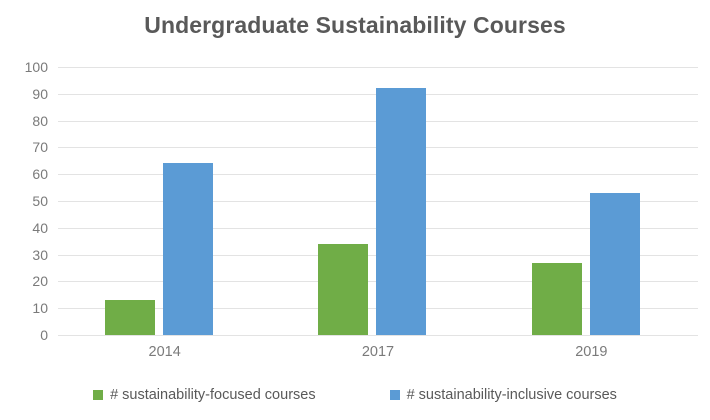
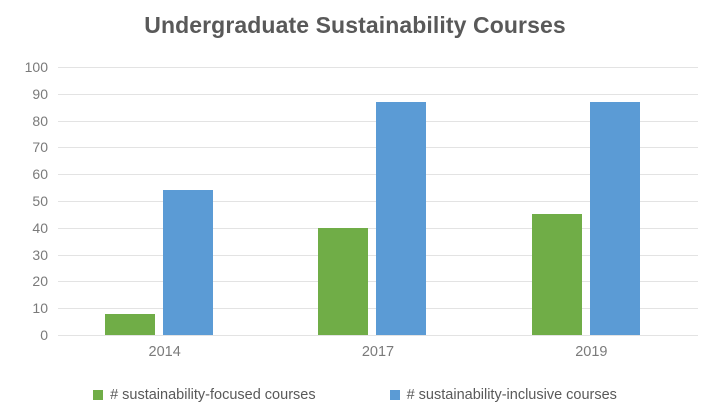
# sustainability-focused courses/2014: 13 -> 8
# sustainability-inclusive courses/2014: 64 -> 54
# sustainability-focused courses/2017: 34 -> 40
# sustainability-inclusive courses/2017: 92 -> 87
# sustainability-focused courses/2019: 27 -> 45
# sustainability-inclusive courses/2019: 53 -> 87
